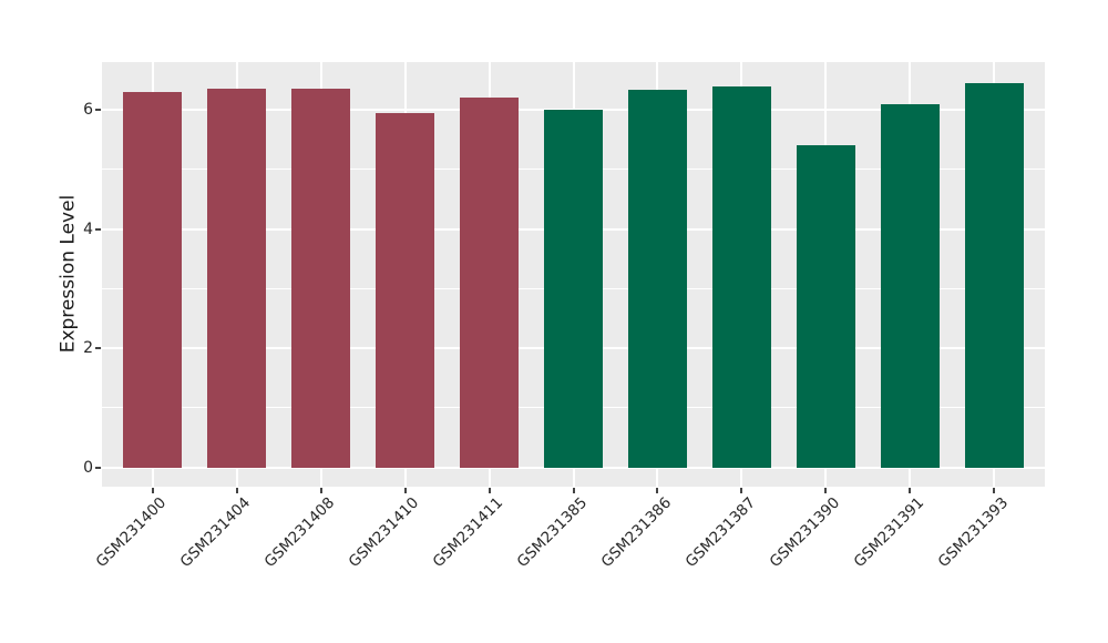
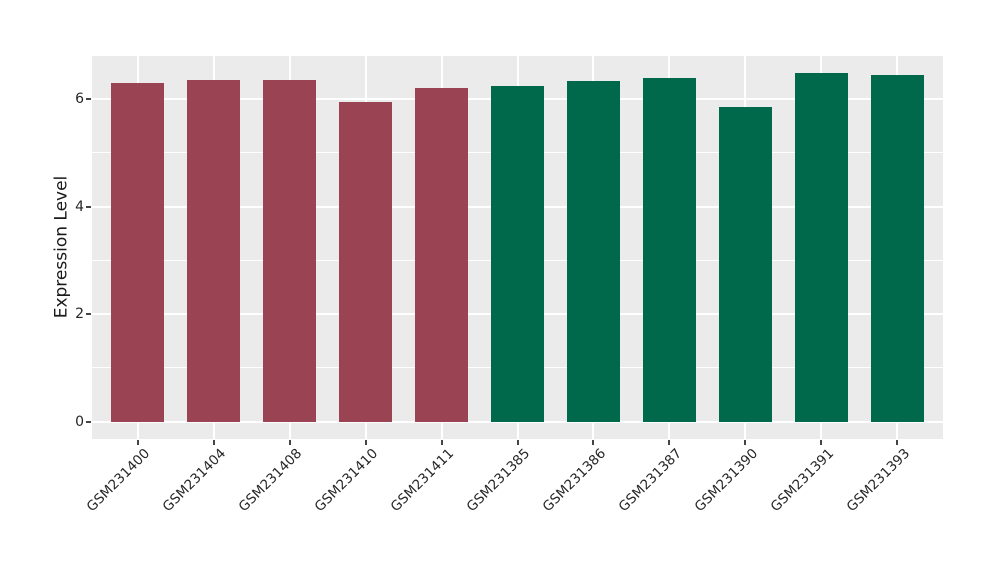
GSM231385: 6.0 -> 6.2
GSM231390: 5.4 -> 5.9
GSM231391: 6.1 -> 6.5
